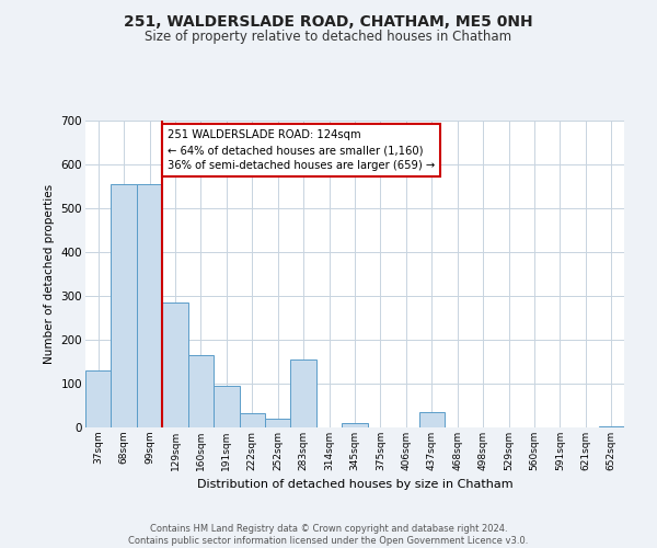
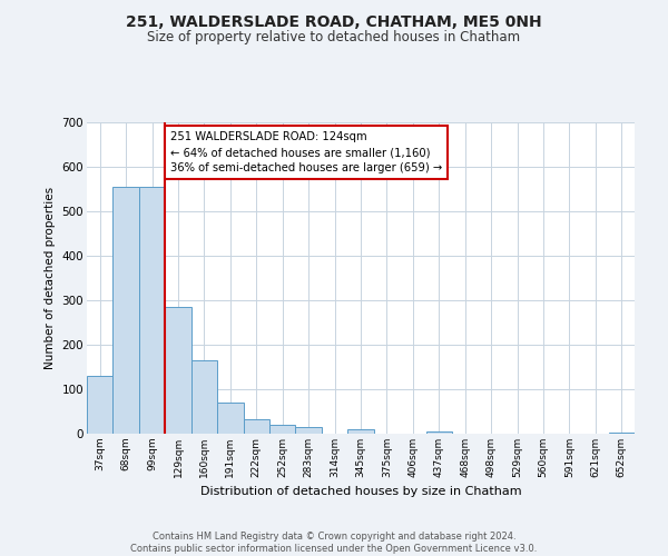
191sqm: 95 -> 70
283sqm: 155 -> 15
437sqm: 35 -> 5
